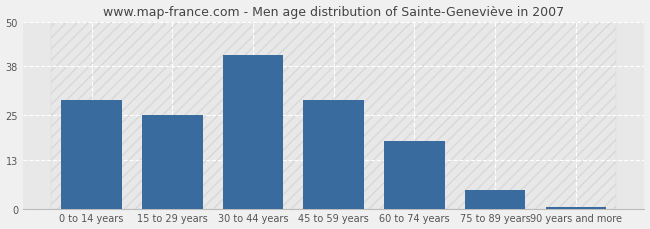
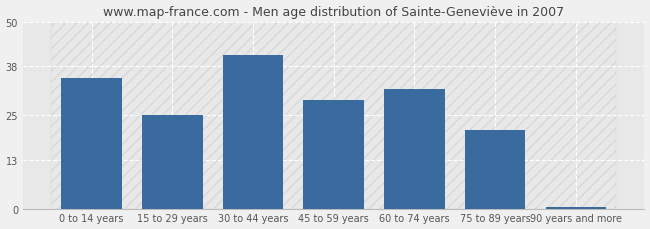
0 to 14 years: 29.0 -> 35.0
60 to 74 years: 18.0 -> 32.0
75 to 89 years: 5.0 -> 21.0
